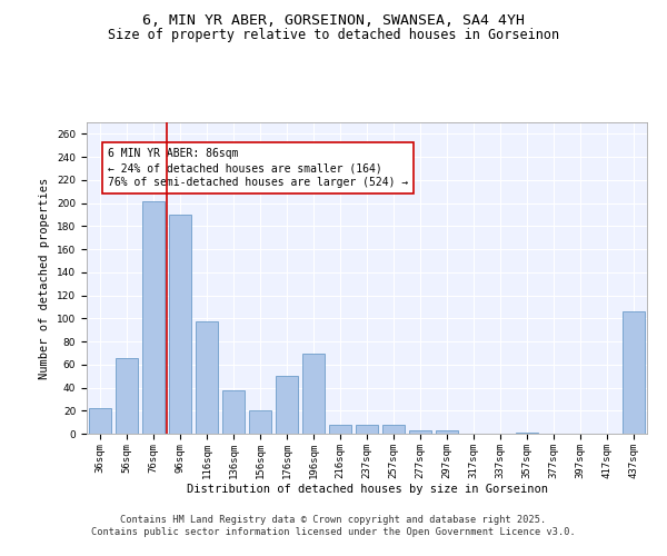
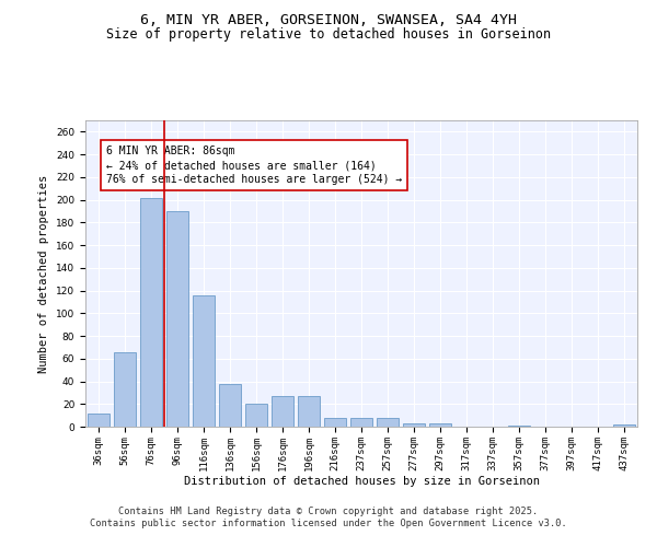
36sqm: 22 -> 12
116sqm: 97 -> 116
176sqm: 50 -> 27
196sqm: 69 -> 27
437sqm: 106 -> 2
